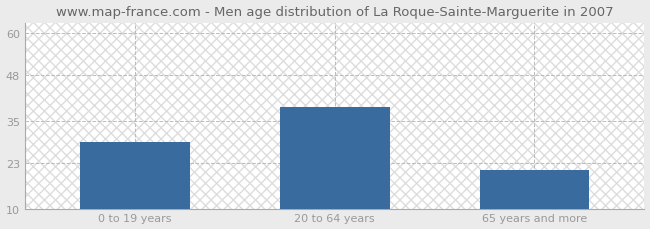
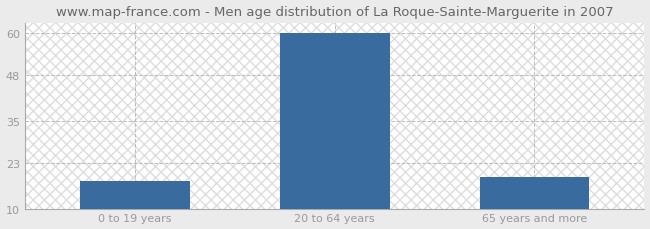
0 to 19 years: 29 -> 18
20 to 64 years: 39 -> 60
65 years and more: 21 -> 19
